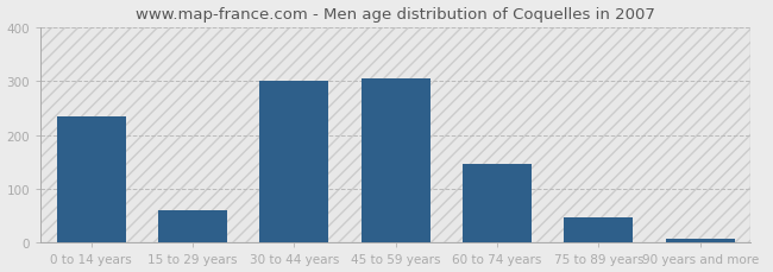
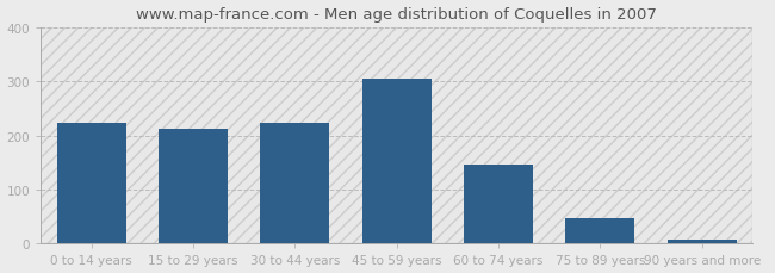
0 to 14 years: 235 -> 223
15 to 29 years: 60 -> 212
30 to 44 years: 300 -> 224
